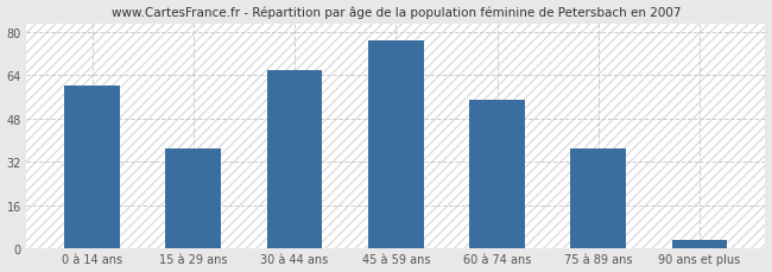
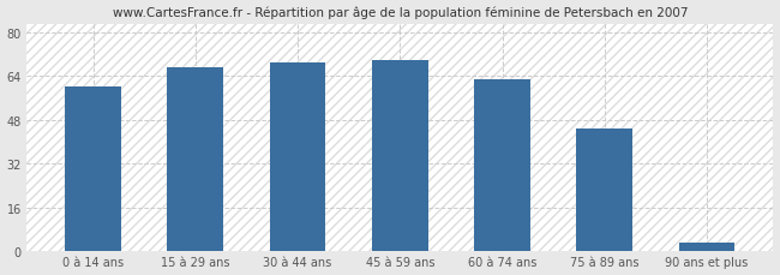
15 à 29 ans: 37 -> 67
30 à 44 ans: 66 -> 69
45 à 59 ans: 77 -> 70
60 à 74 ans: 55 -> 63
75 à 89 ans: 37 -> 45
